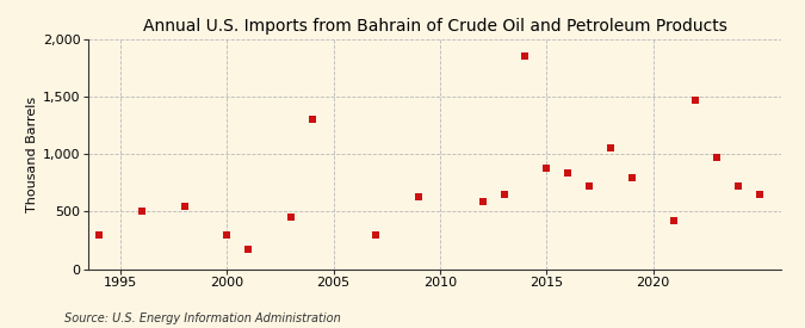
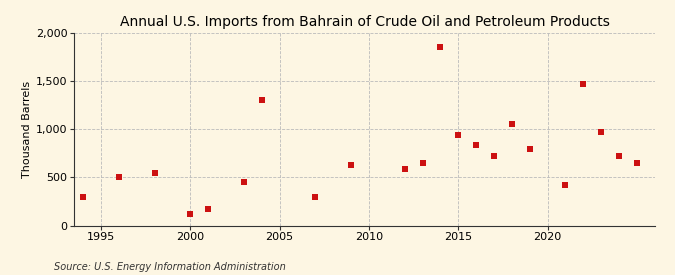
2000: 300 -> 120
2015: 880 -> 940
